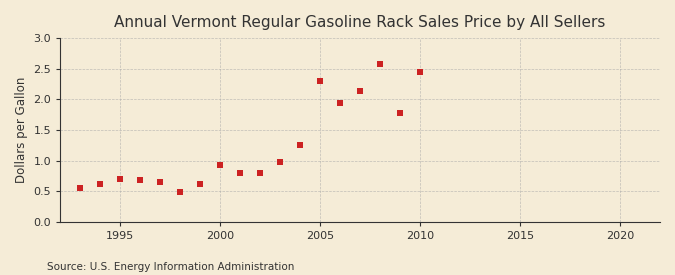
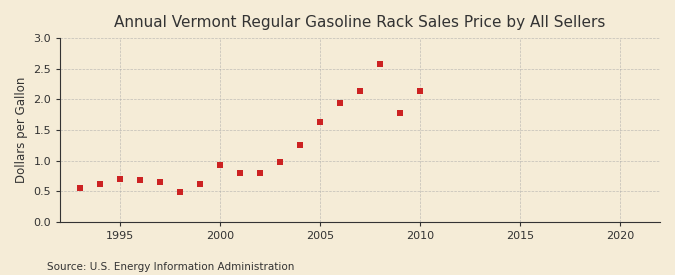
2005: 2.30 -> 1.63
2010: 2.44 -> 2.13
